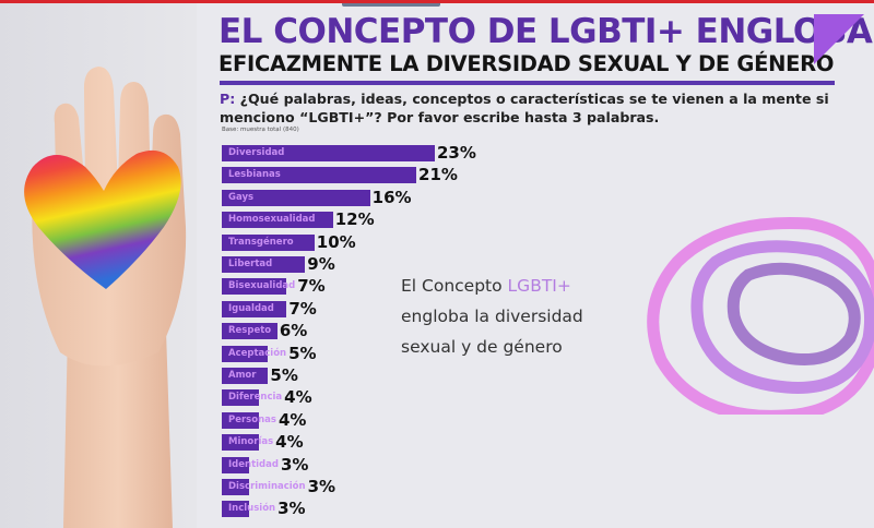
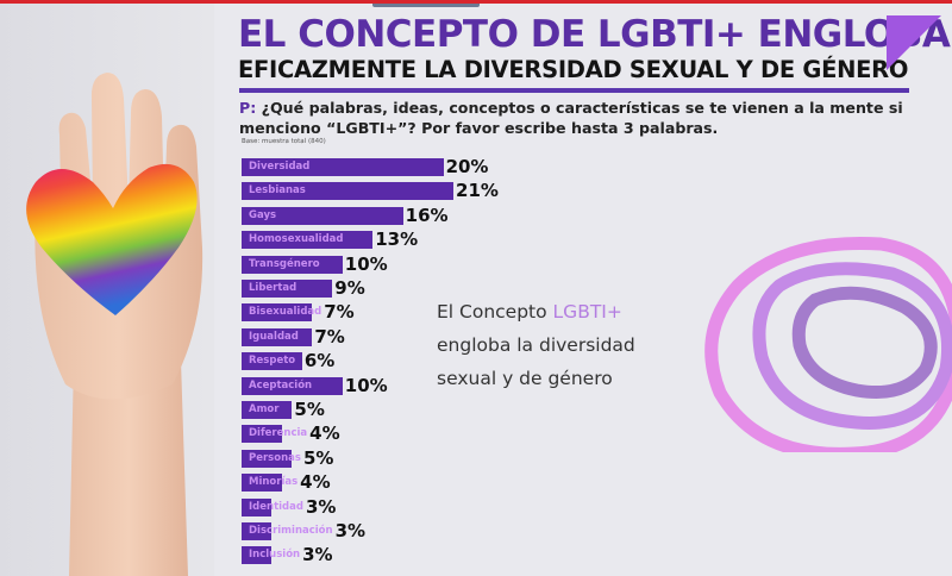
Diversidad: 23% -> 20%
Homosexualidad: 12% -> 13%
Aceptación: 5% -> 10%
Personas: 4% -> 5%
